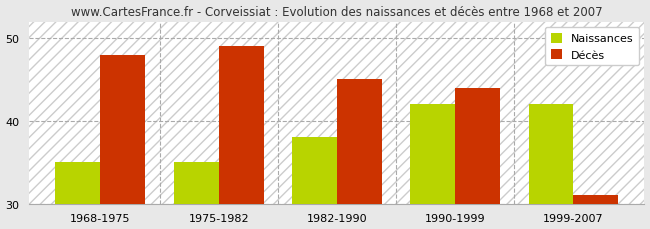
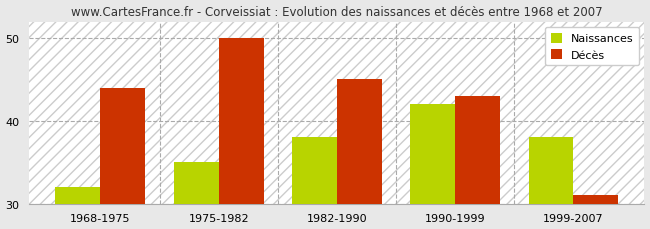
Naissances/1968-1975: 35 -> 32
Décès/1968-1975: 48 -> 44
Décès/1975-1982: 49 -> 50
Décès/1990-1999: 44 -> 43
Naissances/1999-2007: 42 -> 38
